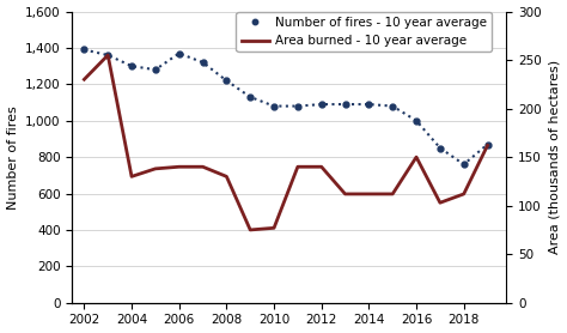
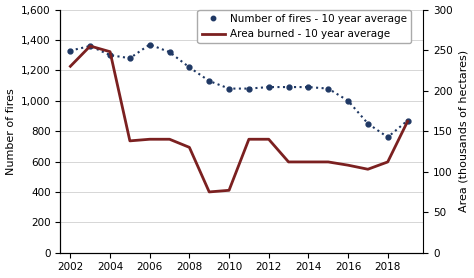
Number of fires - 10 year average/2002: 1,390 -> 1,330
Area burned - 10 year average/2004: 130 -> 248
Area burned - 10 year average/2016: 150 -> 108
